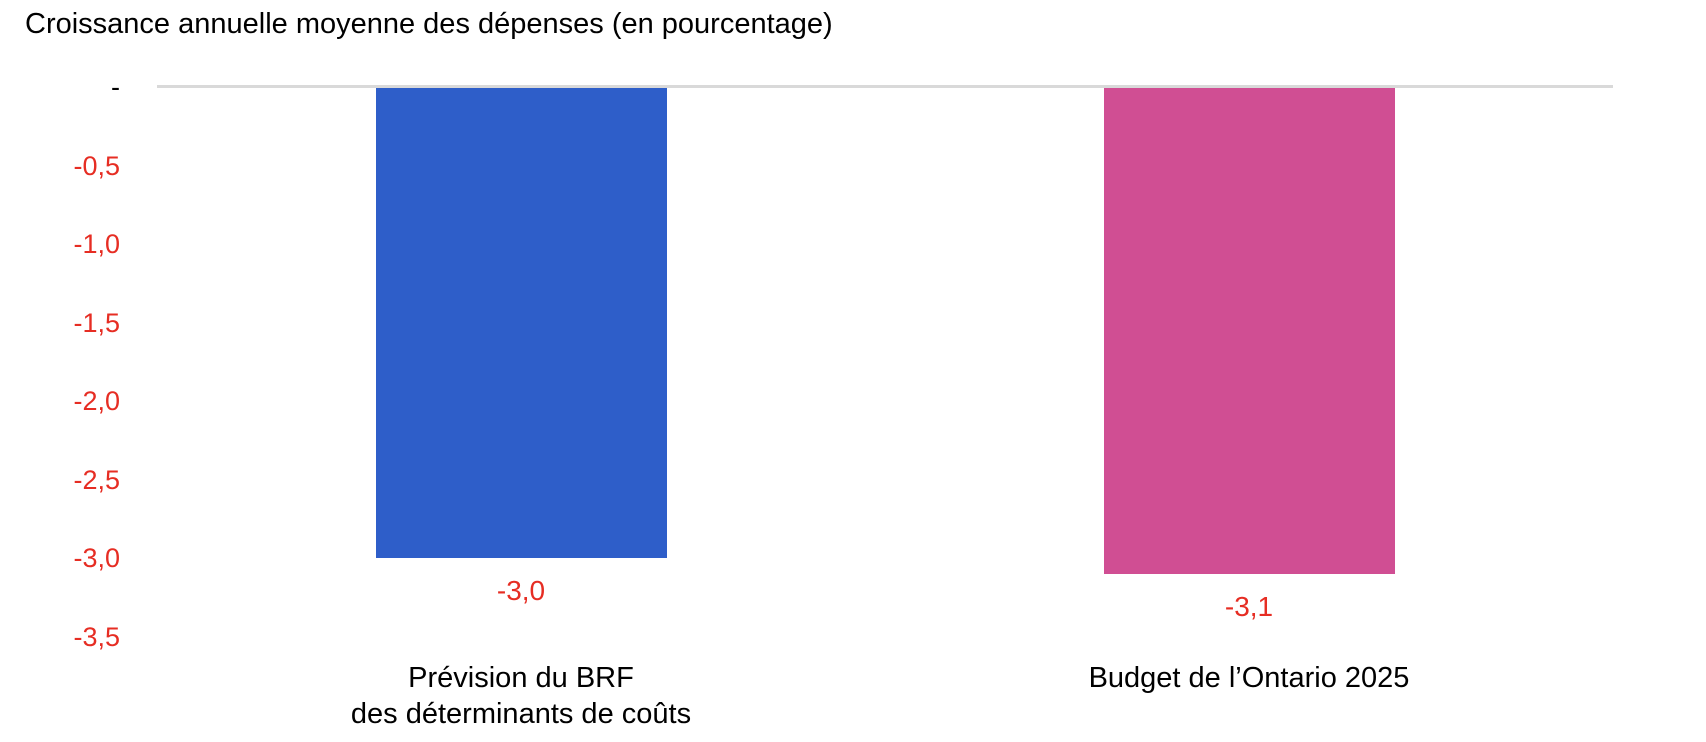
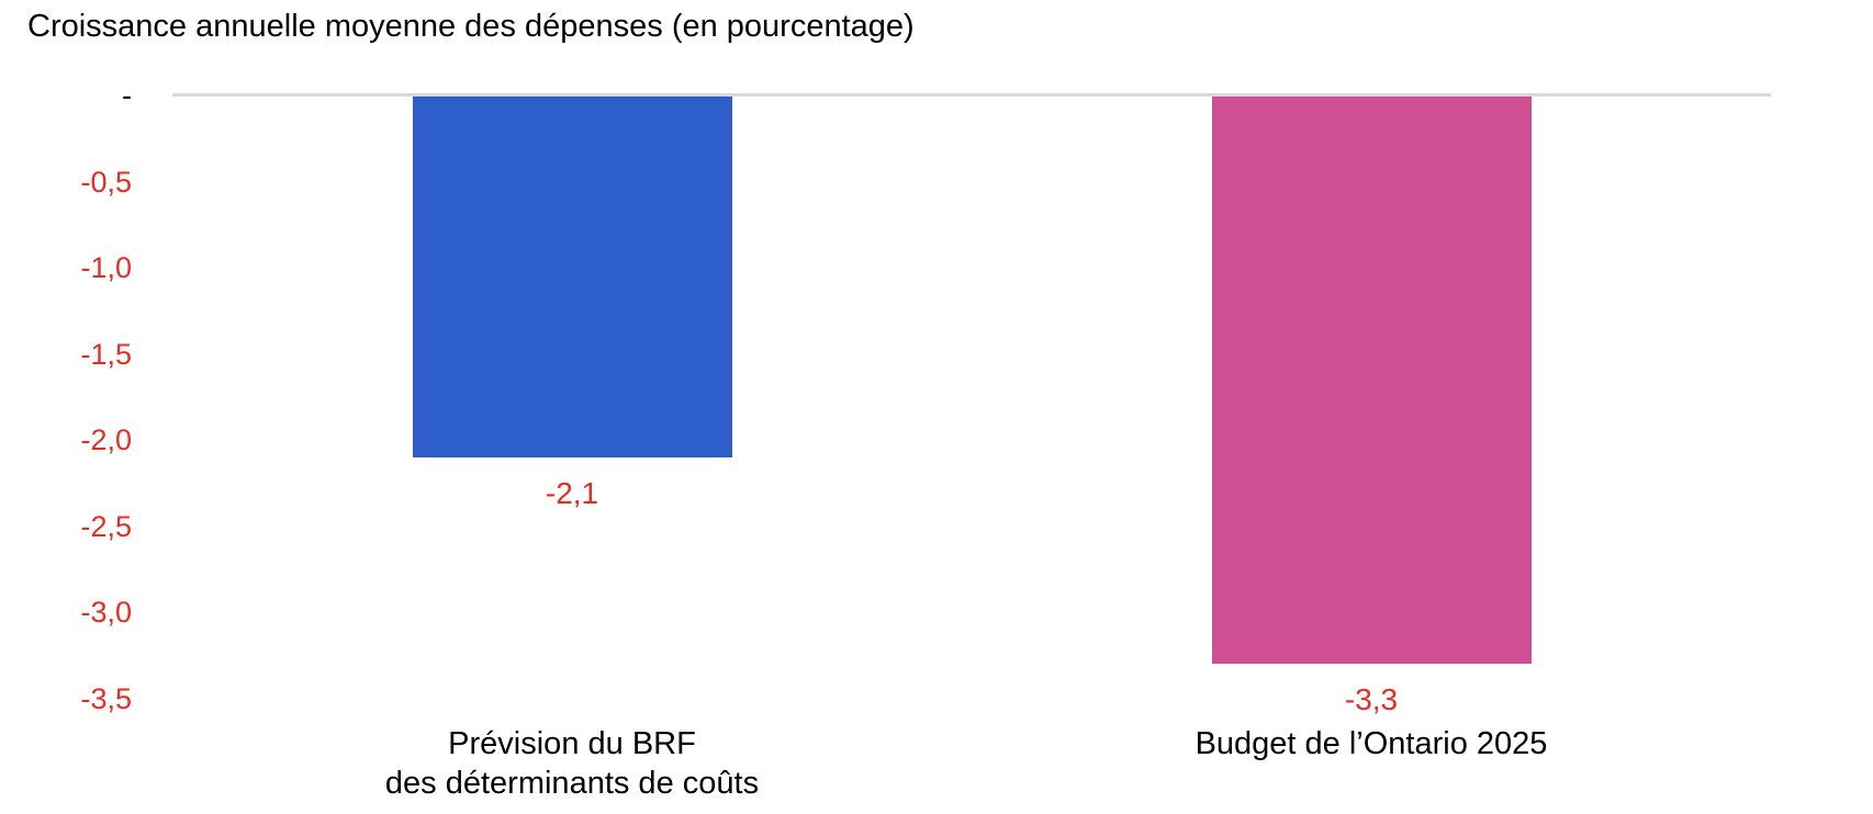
Prévision du BRF des déterminants de coûts: -3,0 -> -2,1
Budget de l’Ontario 2025: -3,1 -> -3,3
